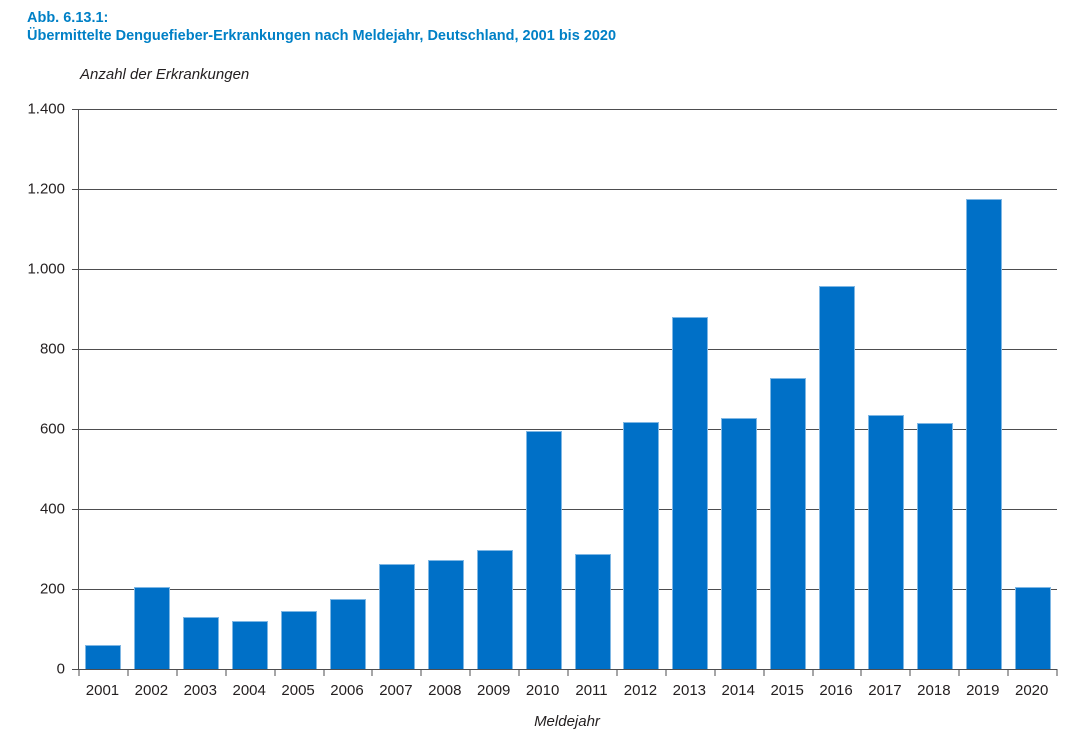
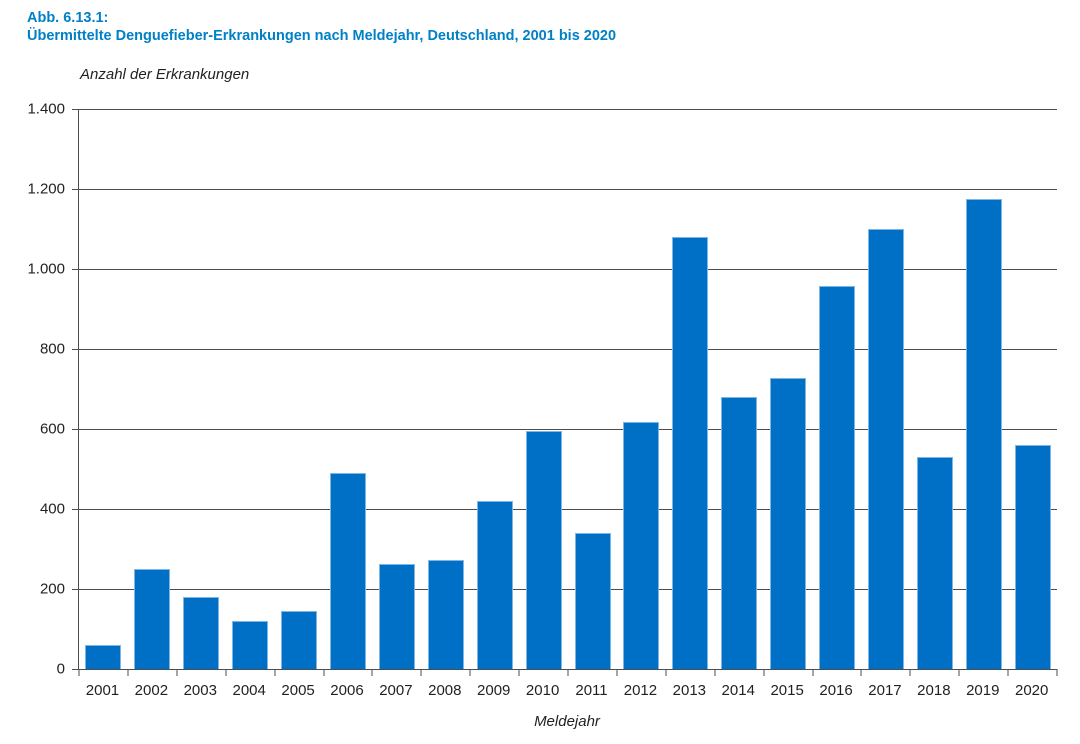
2002: 200 -> 250
2003: 130 -> 180
2006: 180 -> 490
2009: 300 -> 420
2011: 290 -> 340
2013: 880 -> 1080
2014: 630 -> 680
2017: 640 -> 1100
2018: 610 -> 530
2020: 200 -> 560
